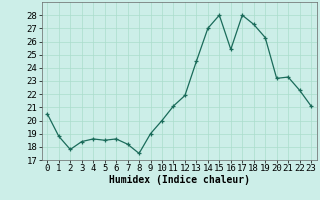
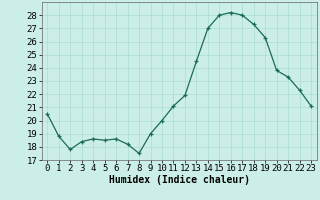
16: 25.4 -> 28.2
20: 23.2 -> 23.8
